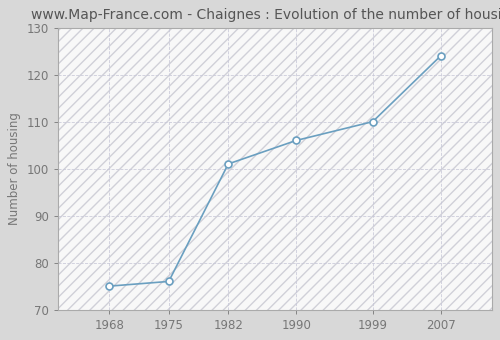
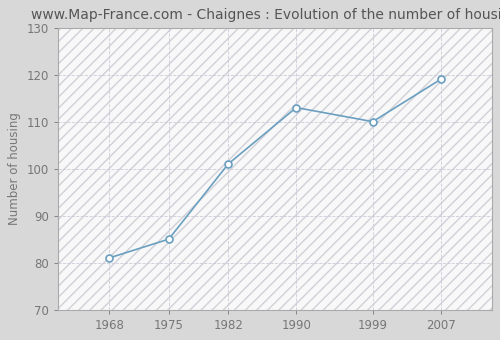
1968: 75 -> 81
1975: 76 -> 85
1990: 106 -> 113
2007: 124 -> 119
